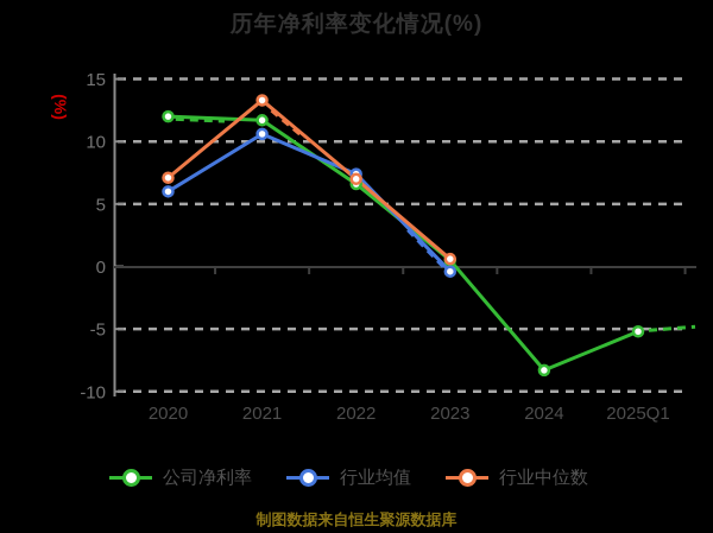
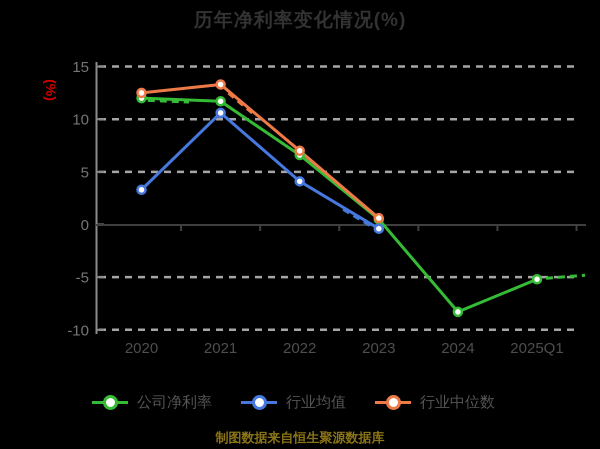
行业均值/2020: 6.0 -> 3.3
行业中位数/2020: 7.1 -> 12.5
行业均值/2022: 7.4 -> 4.1
